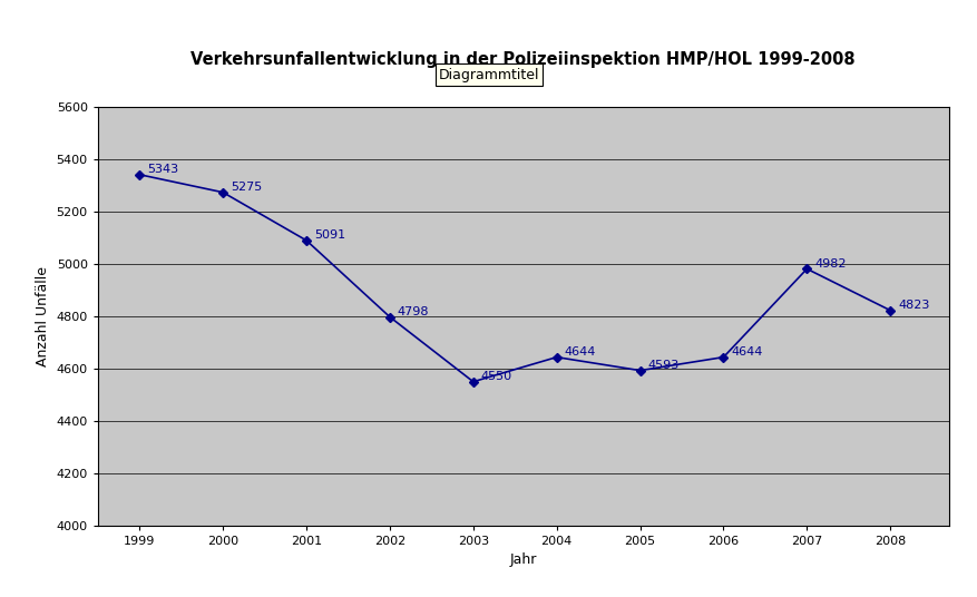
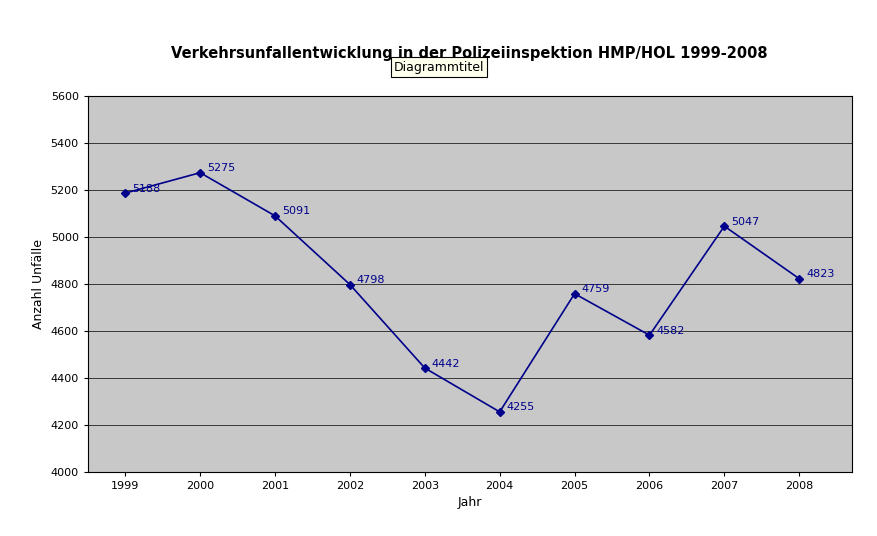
1999: 5343 -> 5188
2003: 4550 -> 4442
2004: 4644 -> 4255
2005: 4593 -> 4759
2006: 4644 -> 4582
2007: 4982 -> 5047
